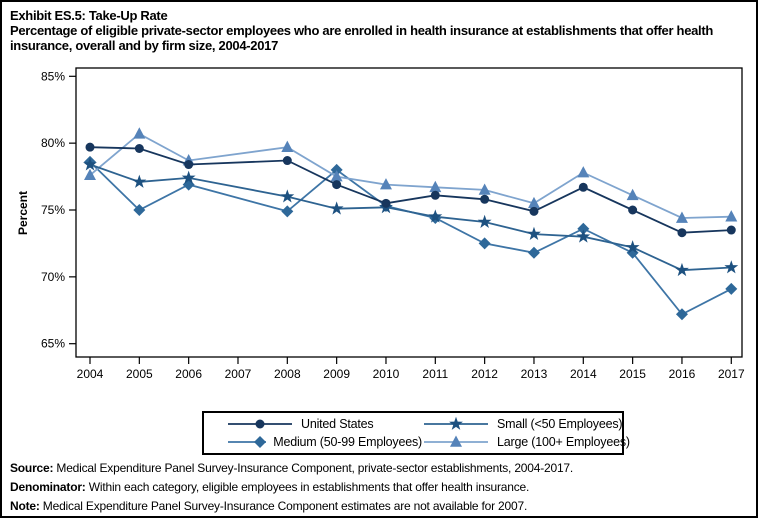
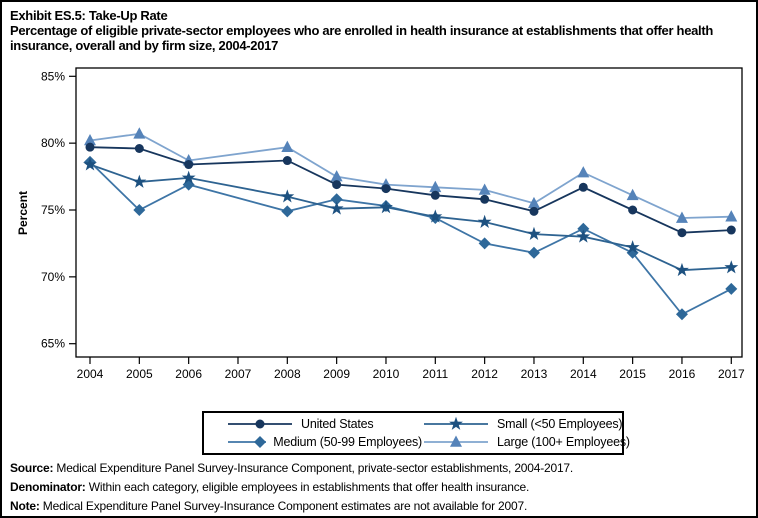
Large (100+ Employees)/2004: 77.6% -> 80.2%
Medium (50-99 Employees)/2009: 78.0% -> 75.8%
United States/2010: 75.5% -> 76.6%
